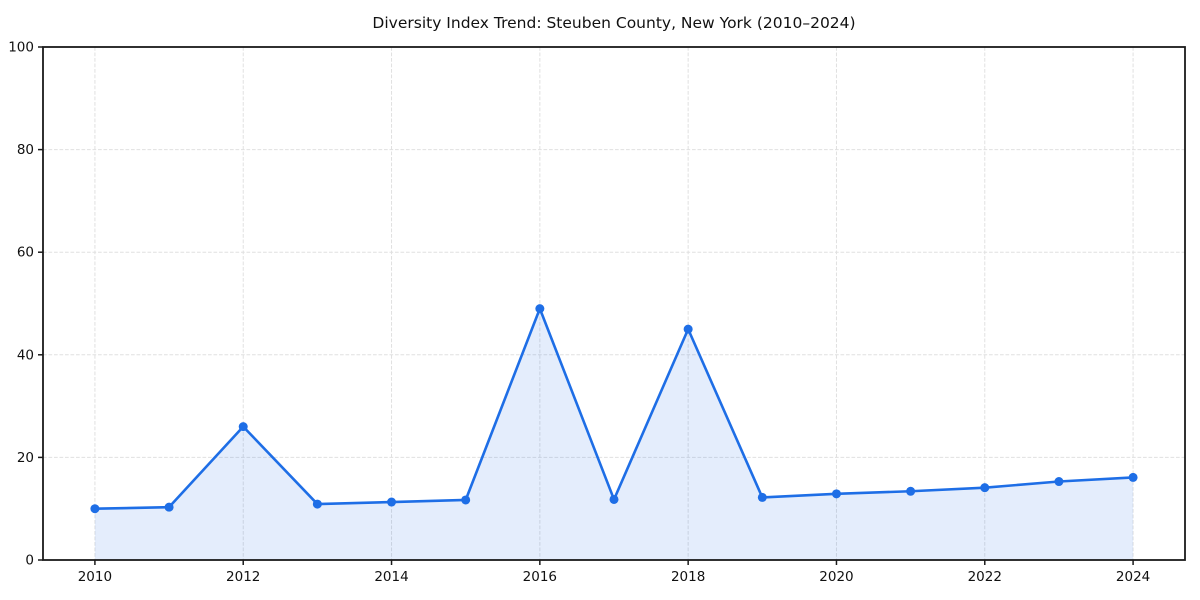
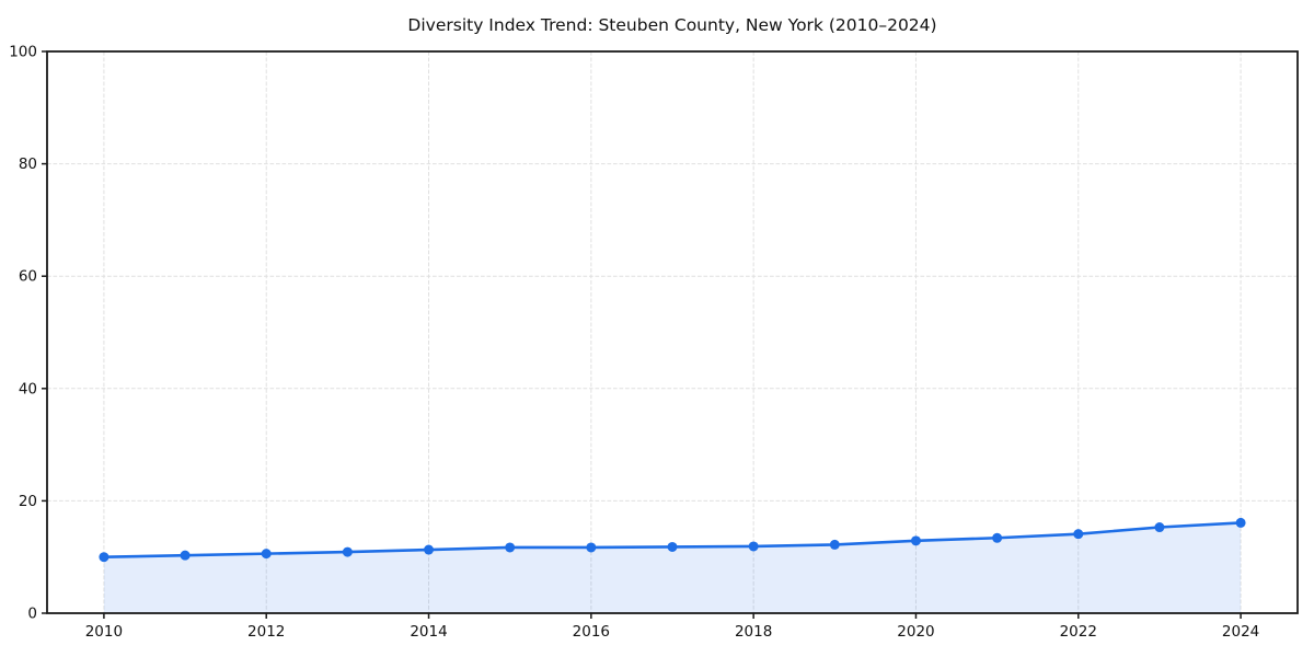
2012: 26 -> 11
2016: 49 -> 12
2018: 45 -> 12
